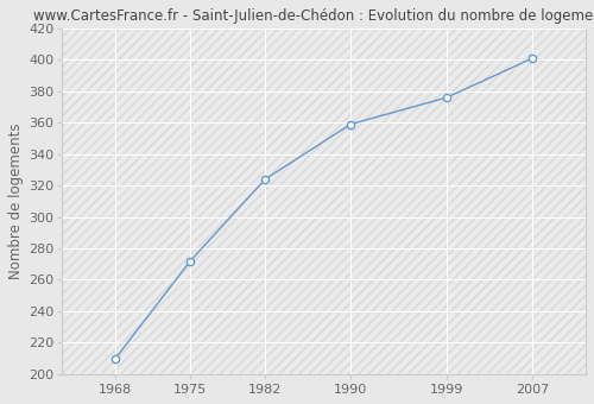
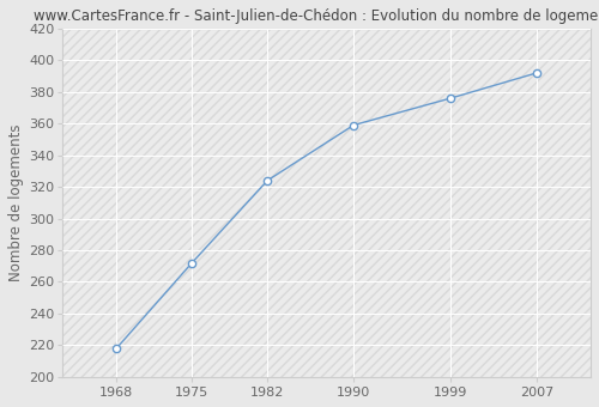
1968: 210 -> 218
2007: 401 -> 392
